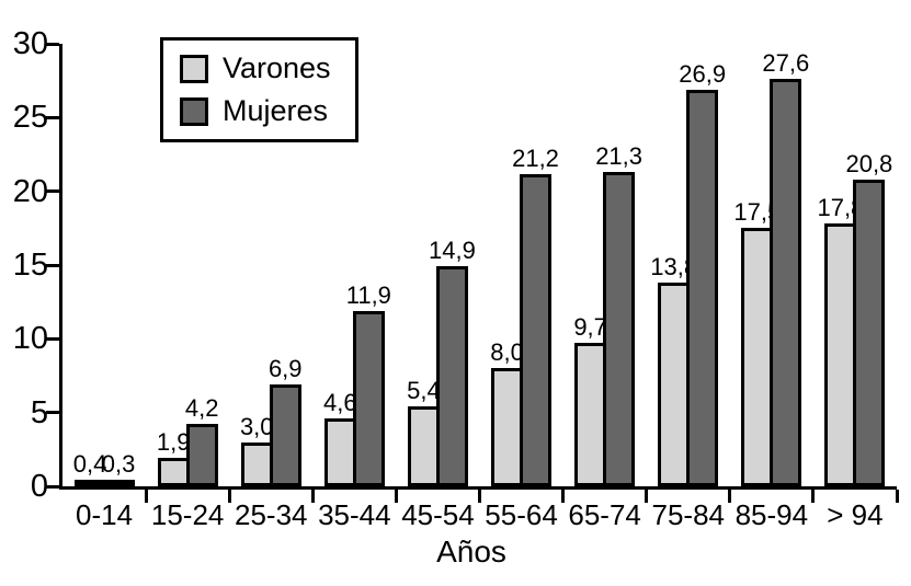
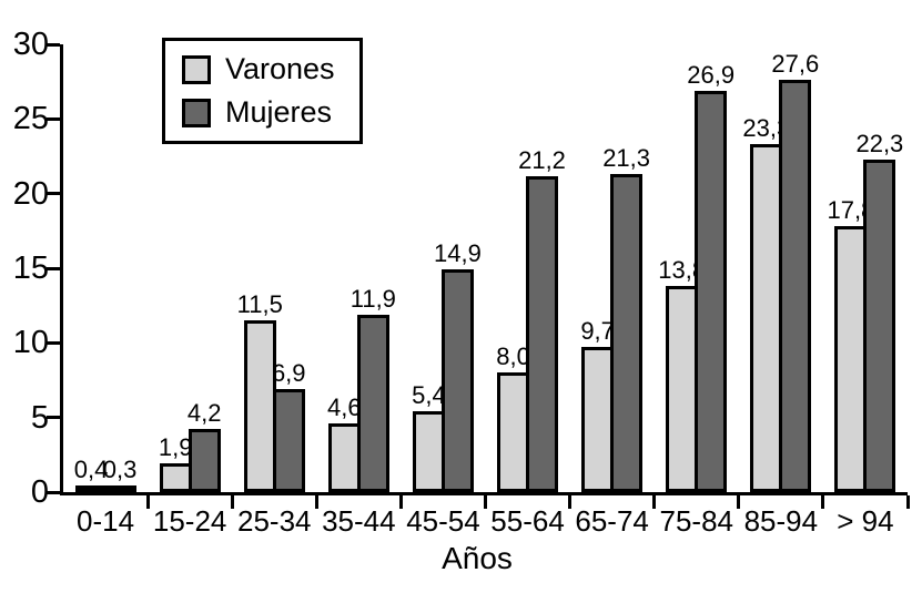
Varones/25-34: 3,0 -> 11,5
Varones/85-94: 17,5 -> 23,3
Mujeres/> 94: 20,8 -> 22,3
